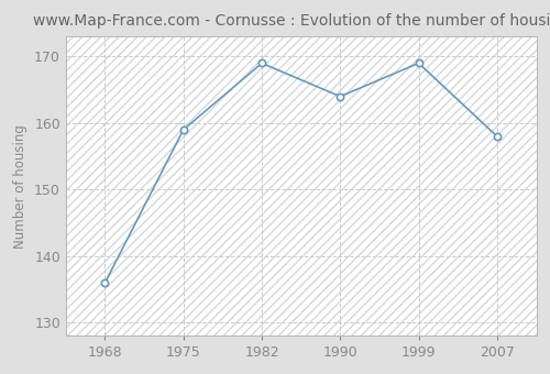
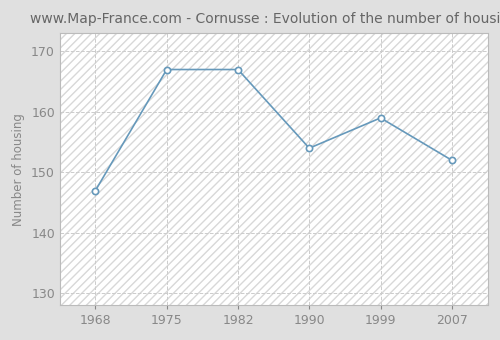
1968: 136 -> 147
1975: 159 -> 167
1982: 169 -> 167
1990: 164 -> 154
1999: 169 -> 159
2007: 158 -> 152
